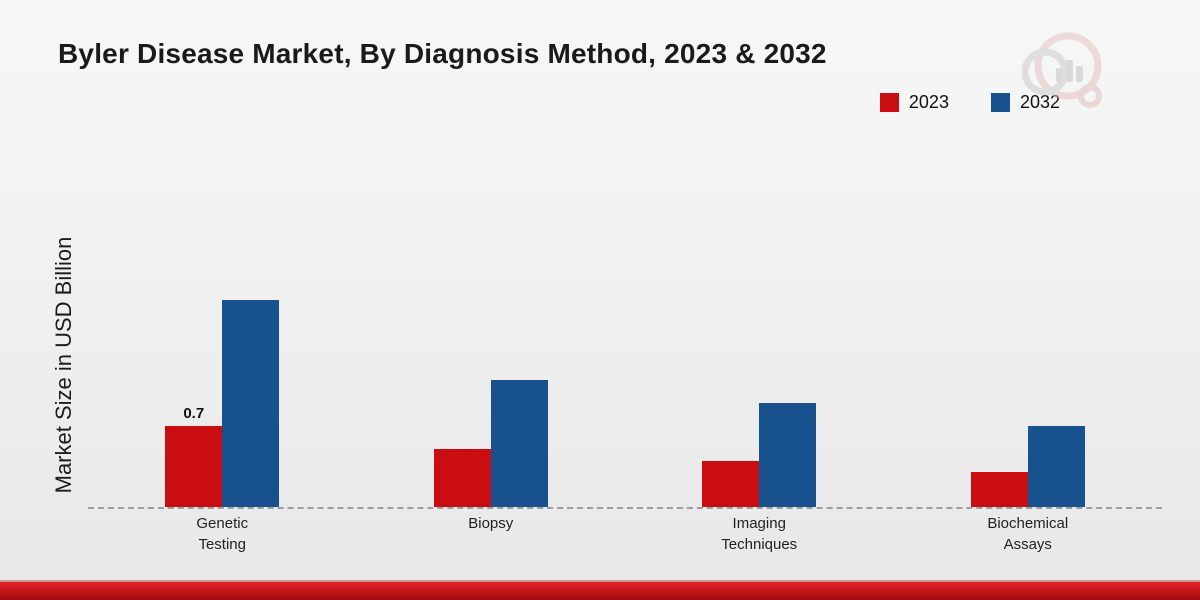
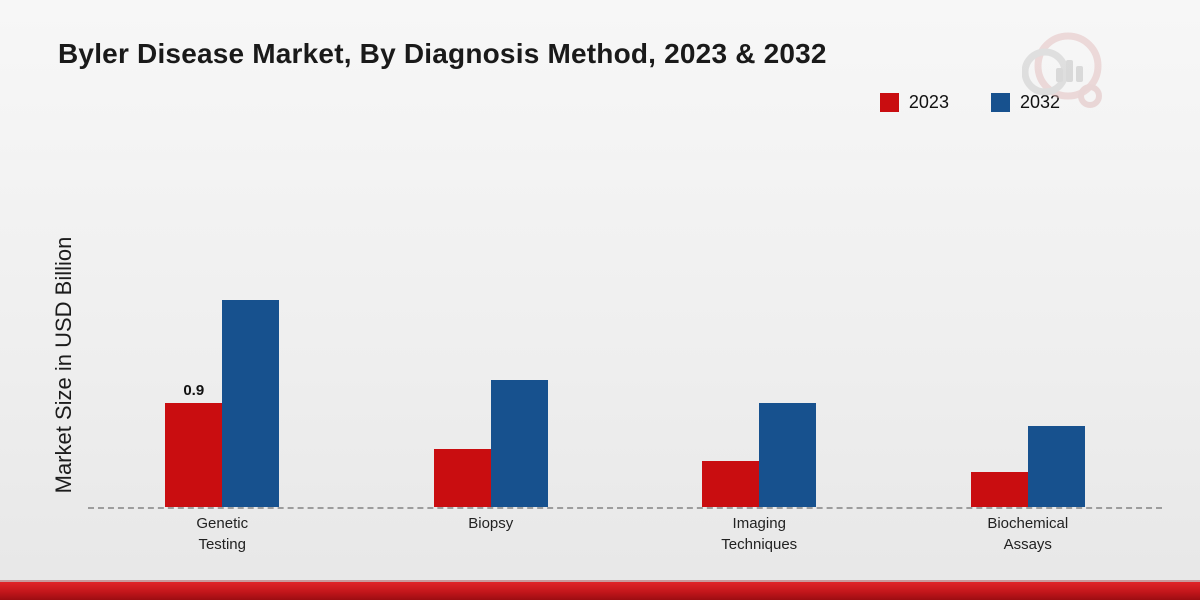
2023/Genetic Testing: 0.7 -> 0.9
